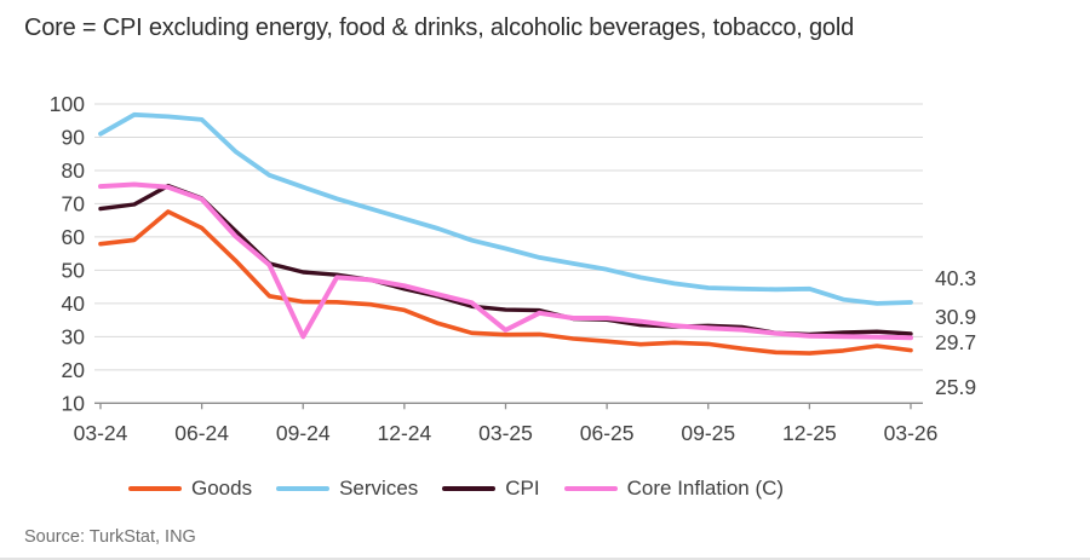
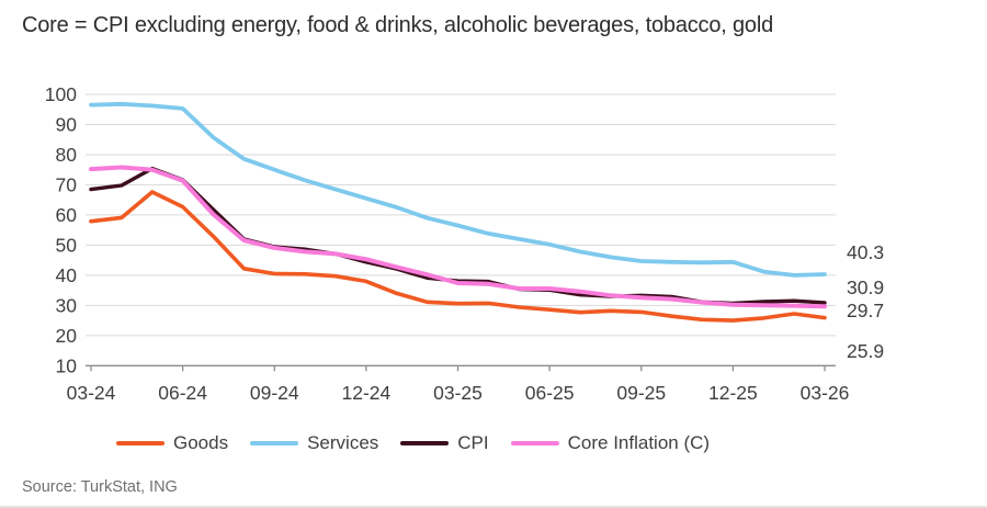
Services/03-24: 91 -> 96
Core Inflation (C)/09-24: 30 -> 49
Core Inflation (C)/03-25: 32 -> 37
